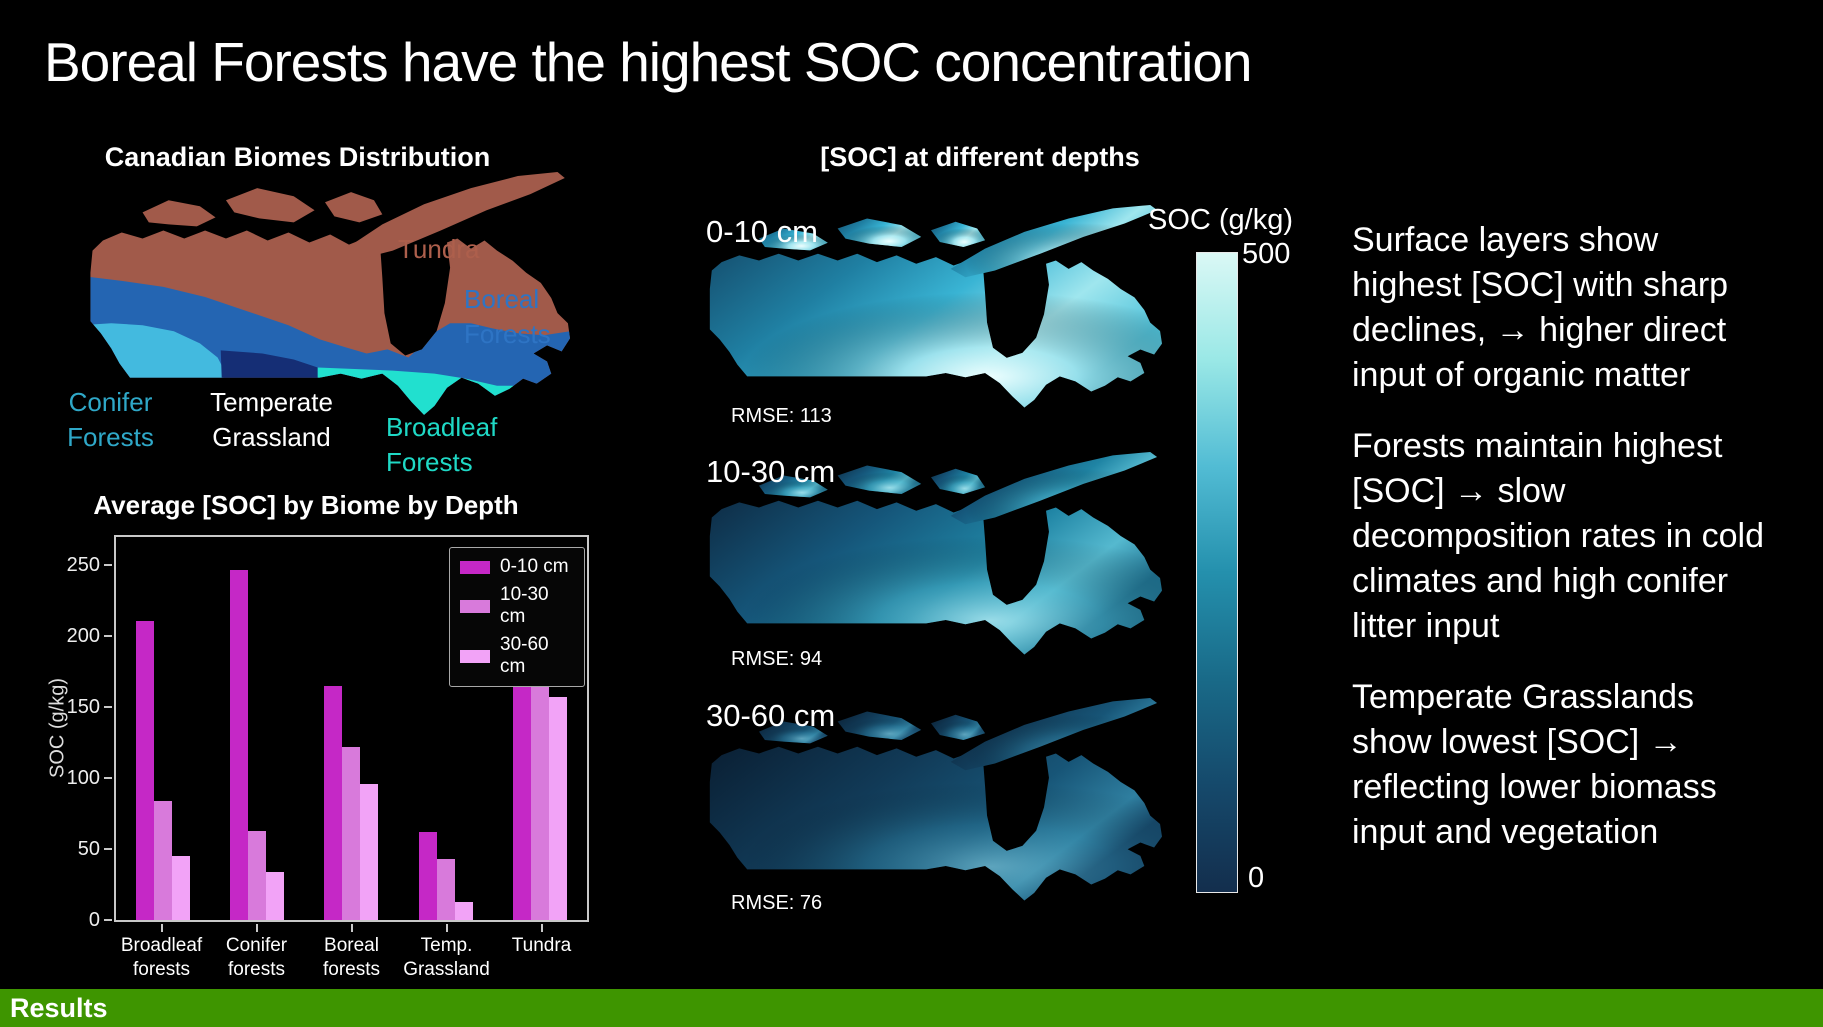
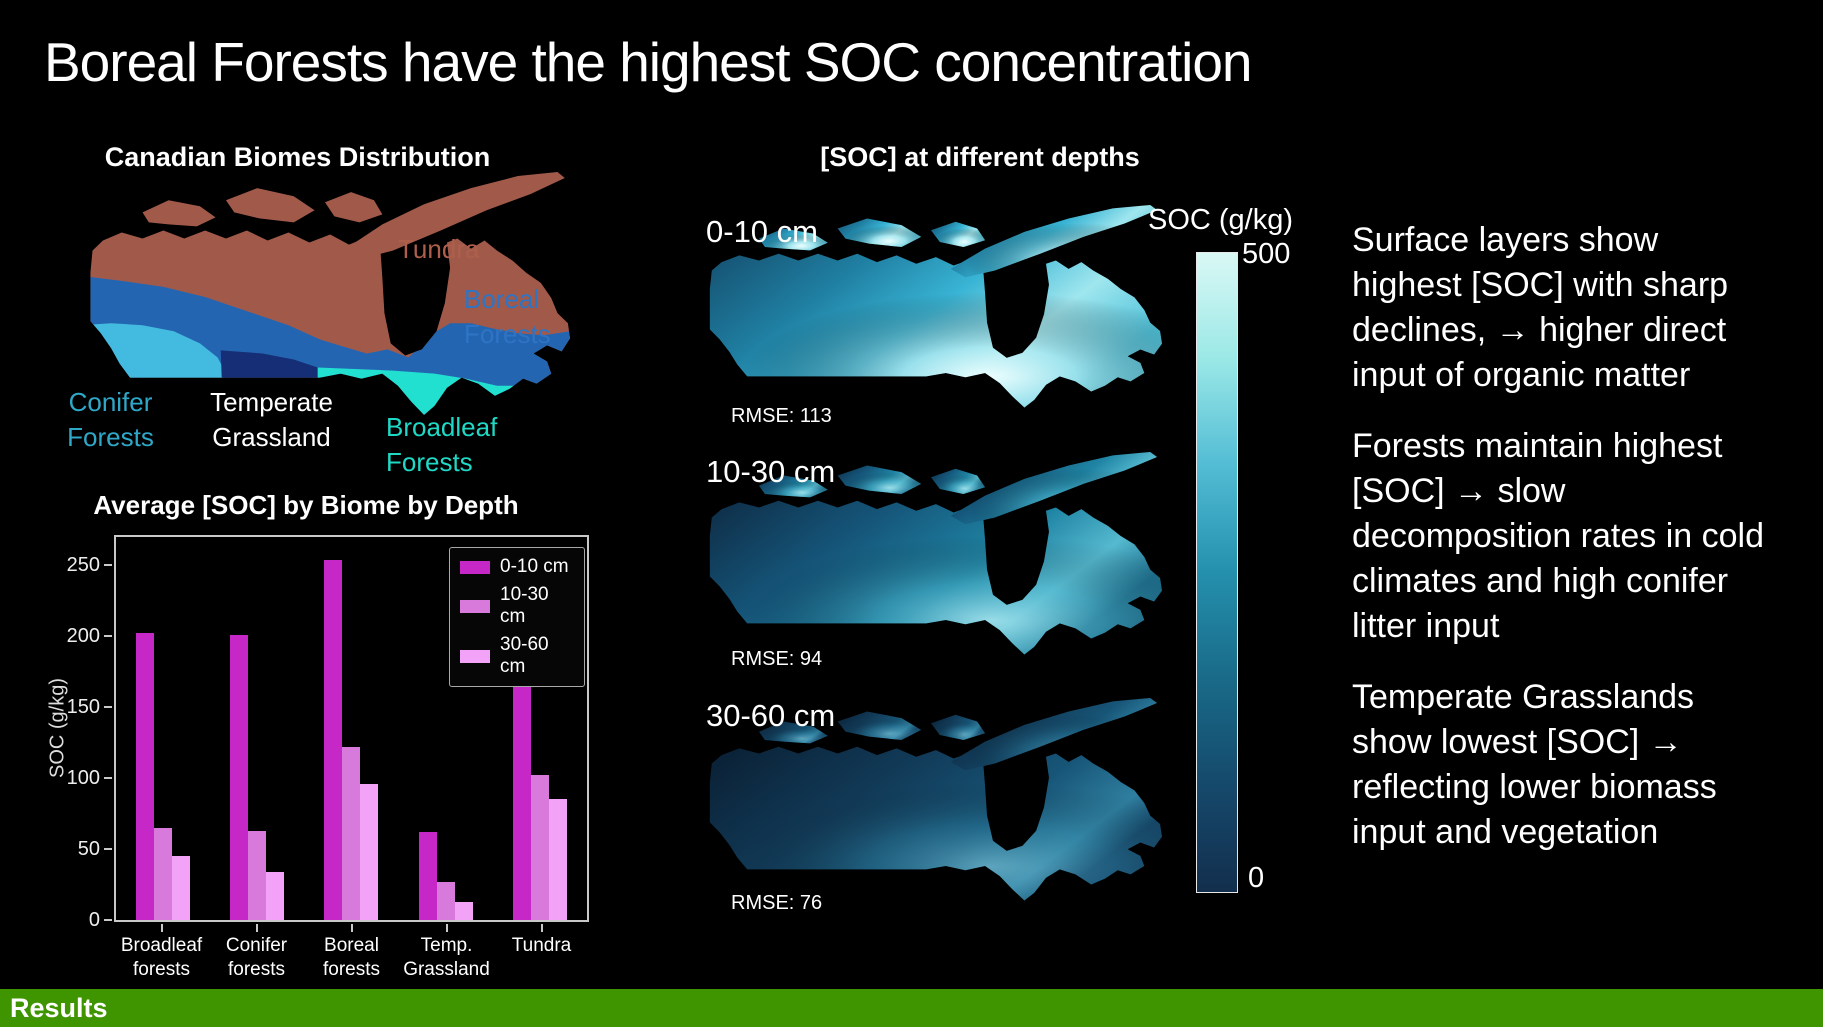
0-10 cm/Broadleaf forests: 211 -> 202
10-30 cm/Broadleaf forests: 84 -> 65
0-10 cm/Conifer forests: 247 -> 201
0-10 cm/Boreal forests: 165 -> 254
10-30 cm/Temp. Grassland: 43 -> 27
0-10 cm/Tundra: 245 -> 186
10-30 cm/Tundra: 166 -> 102
30-60 cm/Tundra: 157 -> 85
